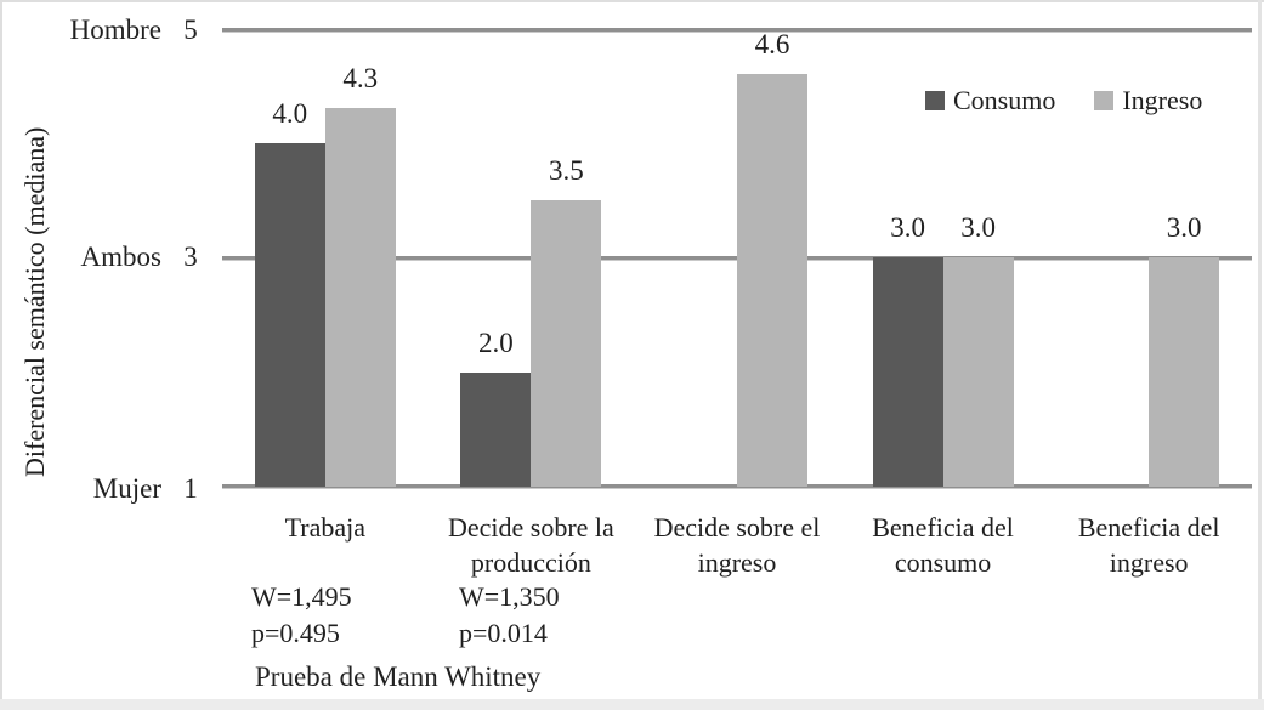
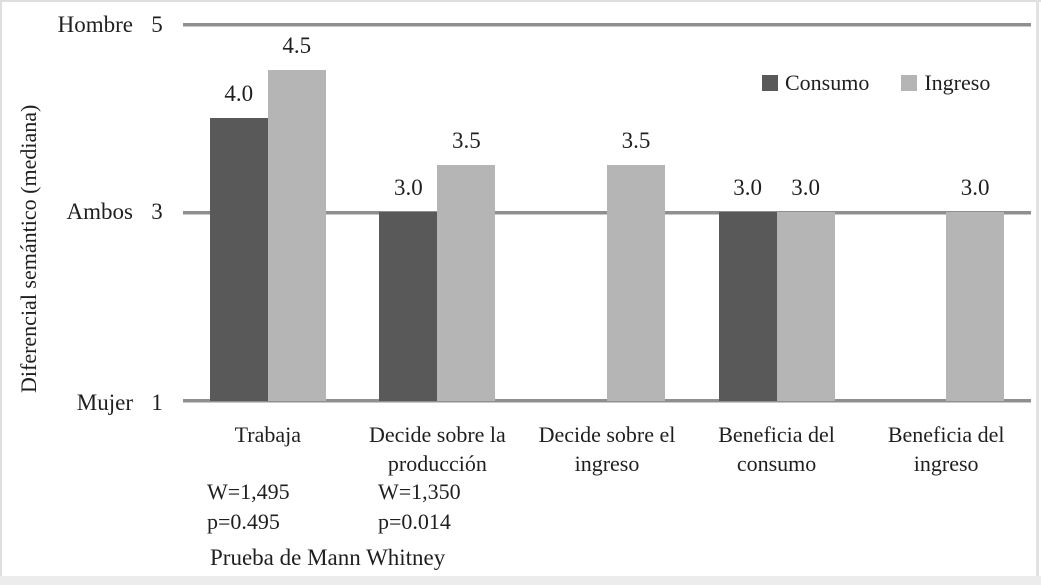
Ingreso/Trabaja: 4.3 -> 4.5
Consumo/Decide sobre la producción: 2.0 -> 3.0
Ingreso/Decide sobre el ingreso: 4.6 -> 3.5
